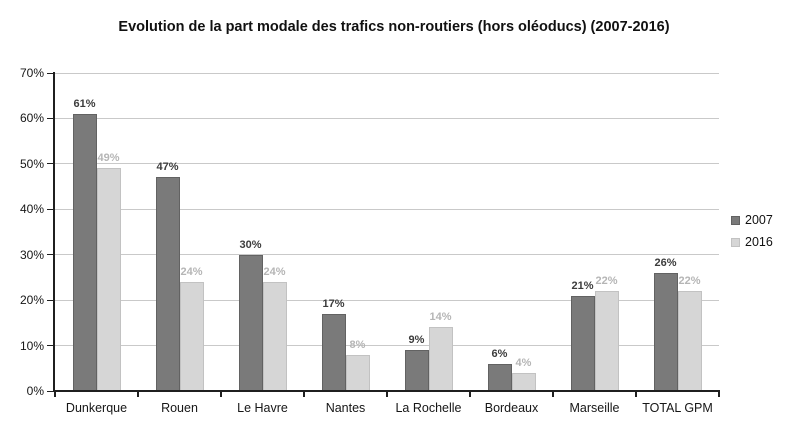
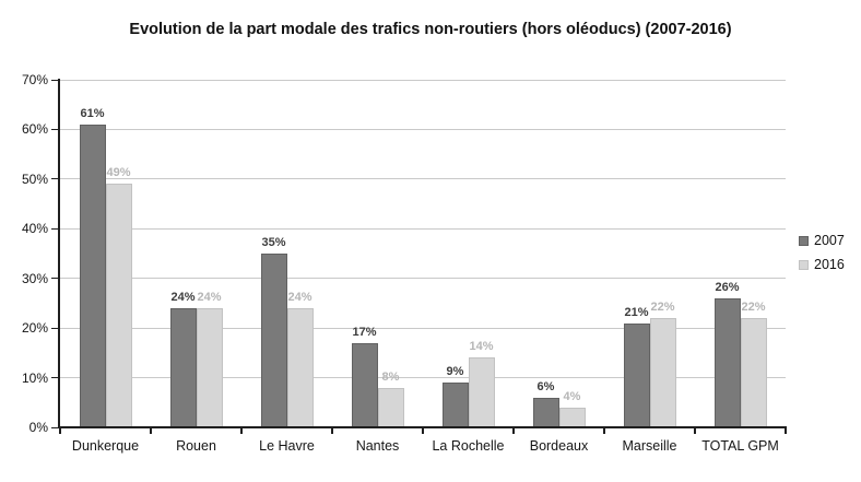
2007/Rouen: 47% -> 24%
2007/Le Havre: 30% -> 35%
